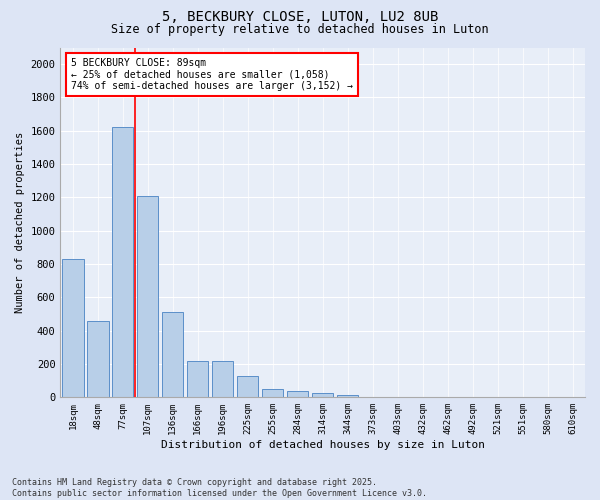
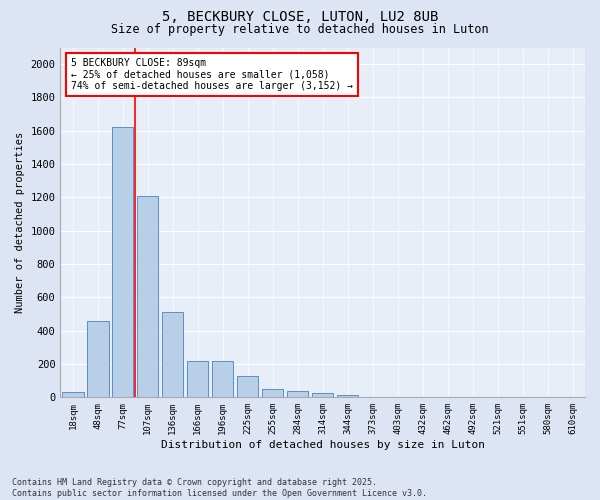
18sqm: 830 -> 40
